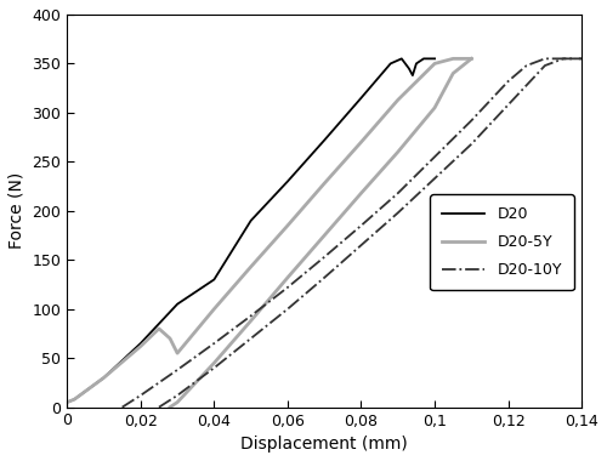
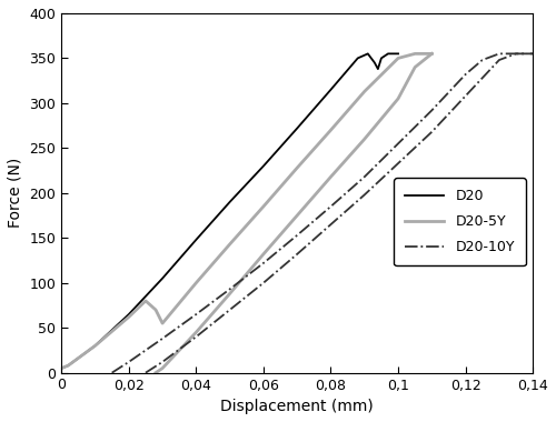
D20/0,04: 130 -> 148
